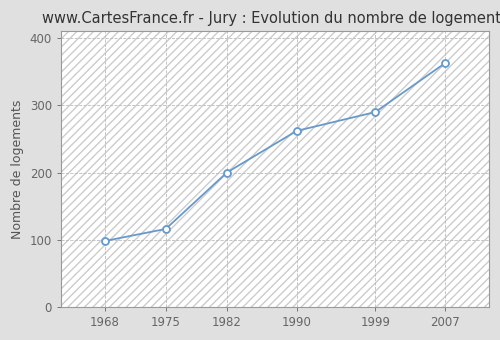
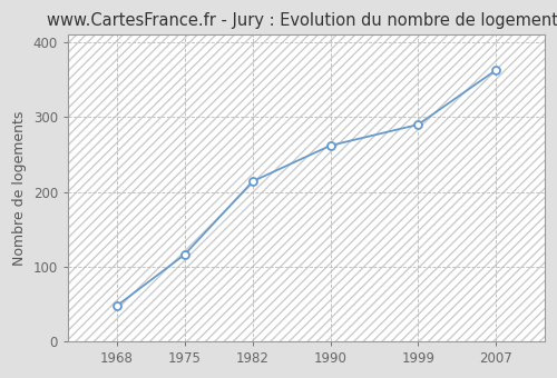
1968: 98 -> 47
1982: 200 -> 214
